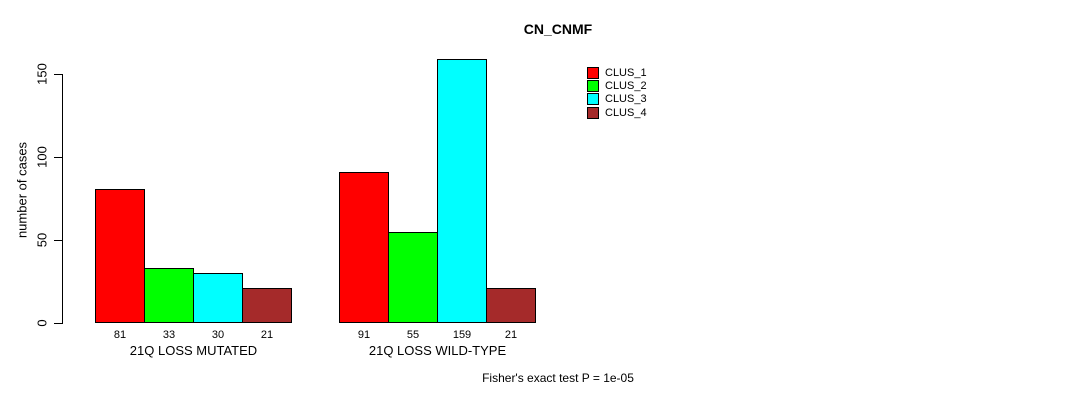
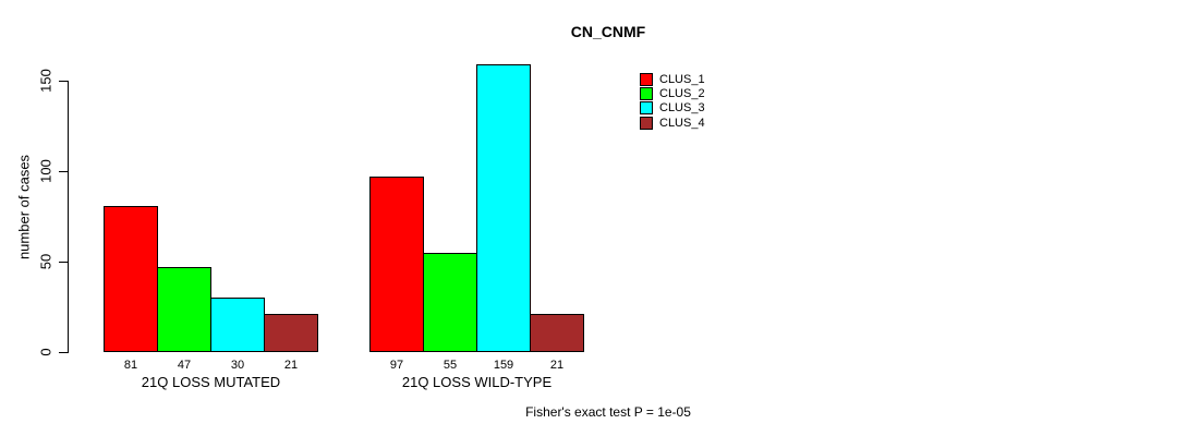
CLUS_2/21Q LOSS MUTATED: 33 -> 47
CLUS_1/21Q LOSS WILD-TYPE: 91 -> 97
